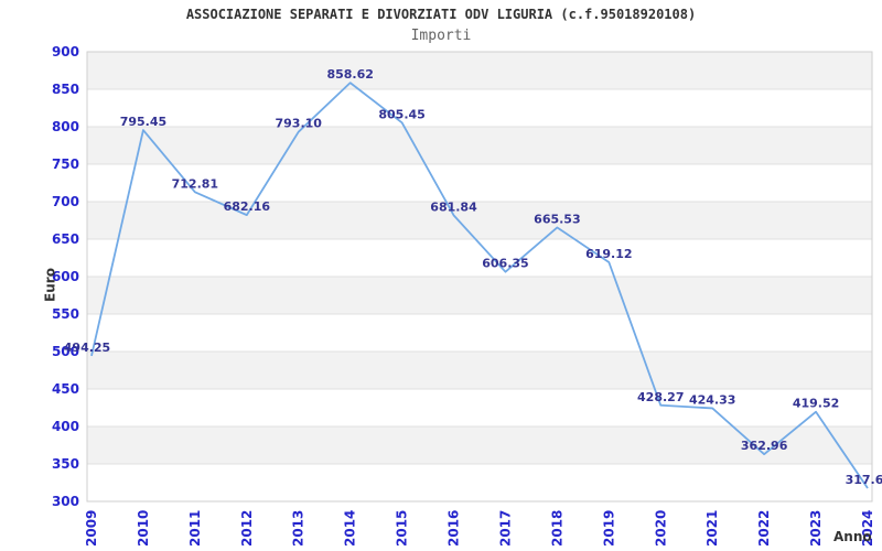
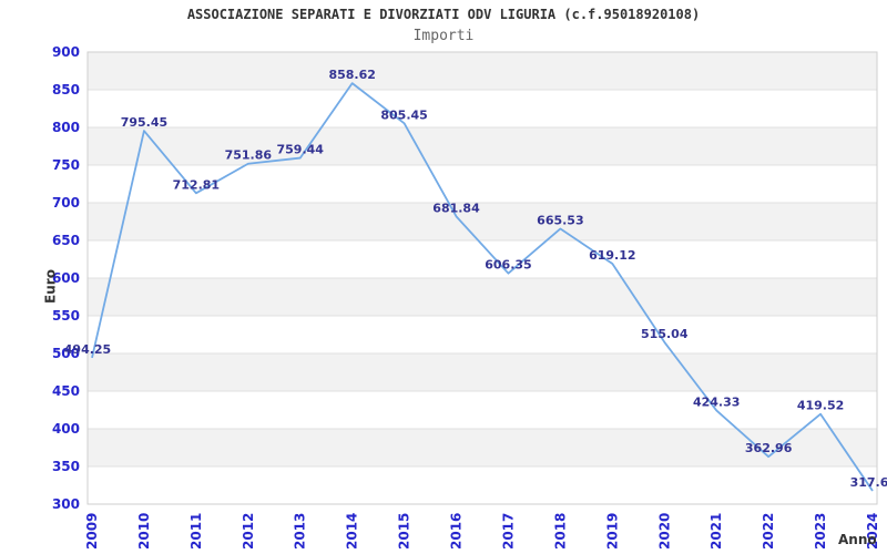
2012: 682.16 -> 751.86
2013: 793.10 -> 759.44
2020: 428.27 -> 515.04
